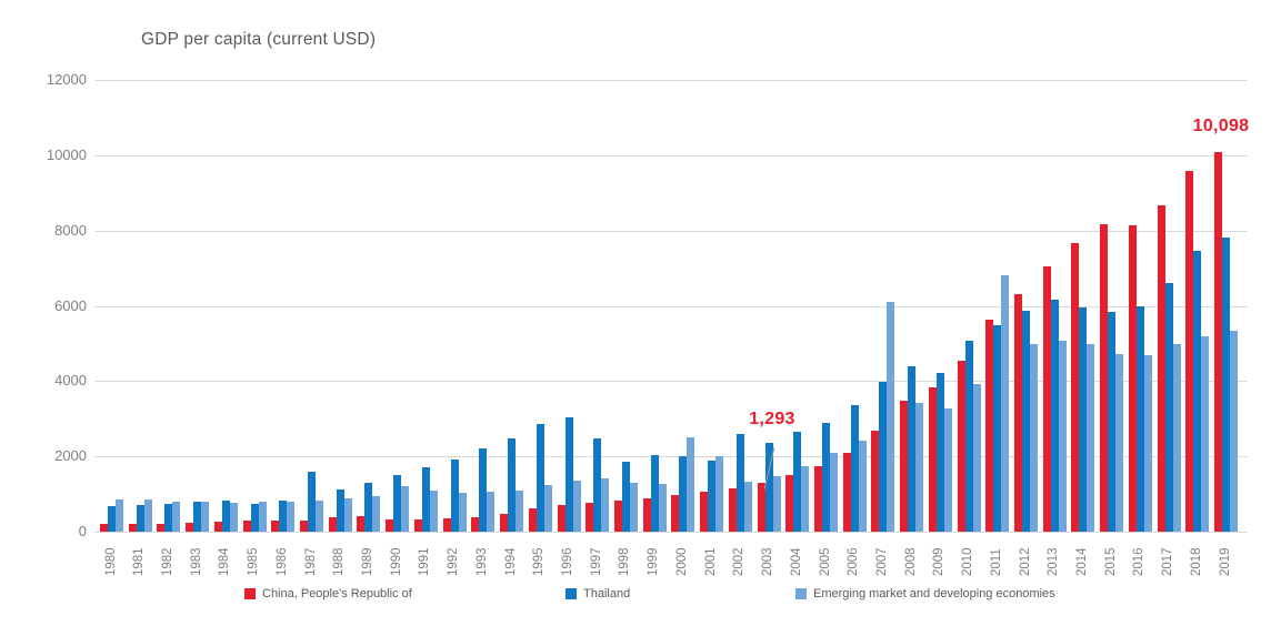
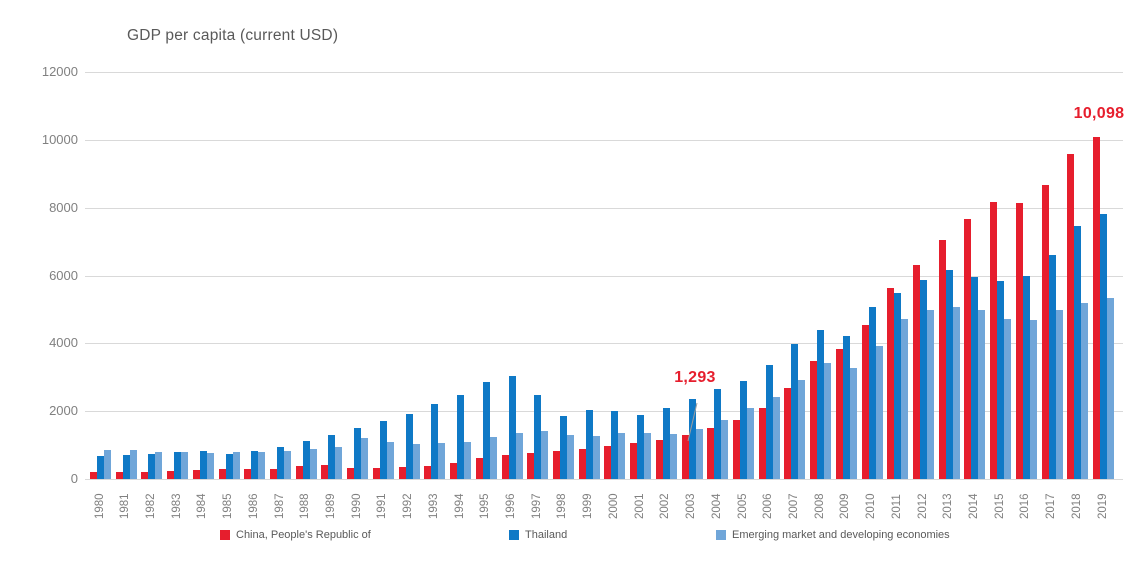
Thailand/1987: 1600 -> 900
Emerging market and developing economies/2000: 2500 -> 1400
Emerging market and developing economies/2001: 2000 -> 1300
Thailand/2002: 2600 -> 2100
Emerging market and developing economies/2007: 6100 -> 2900
Emerging market and developing economies/2011: 6800 -> 4700
